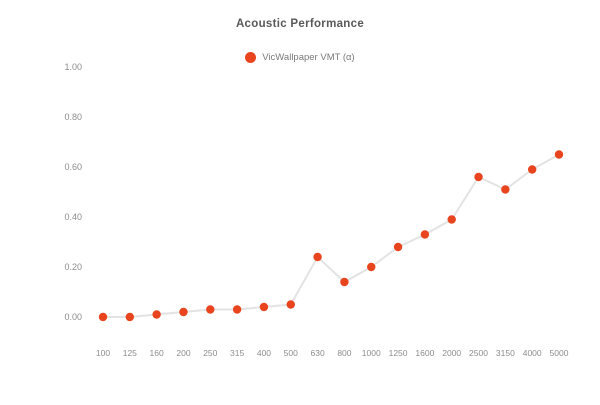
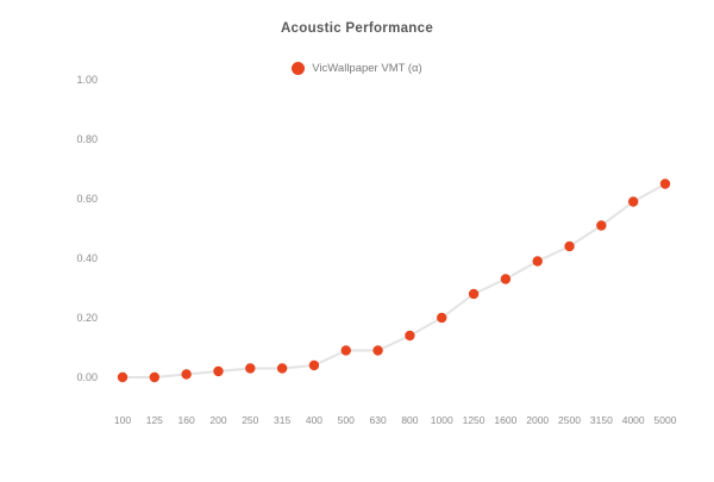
500: 0.05 -> 0.09
630: 0.24 -> 0.09
2500: 0.56 -> 0.44
